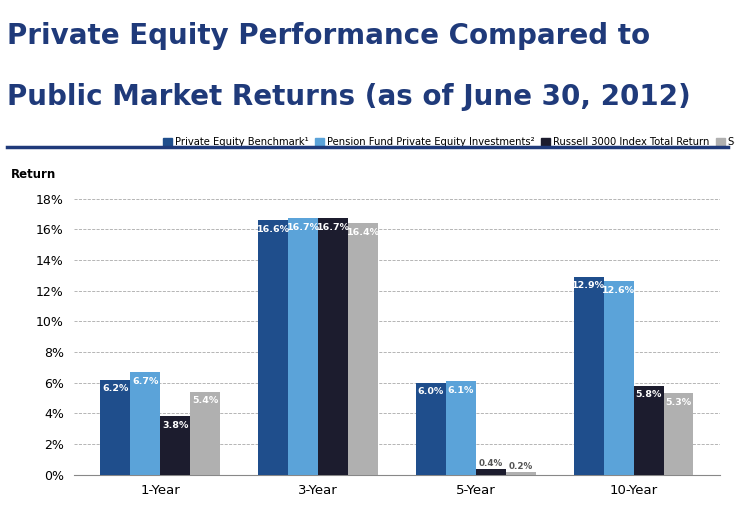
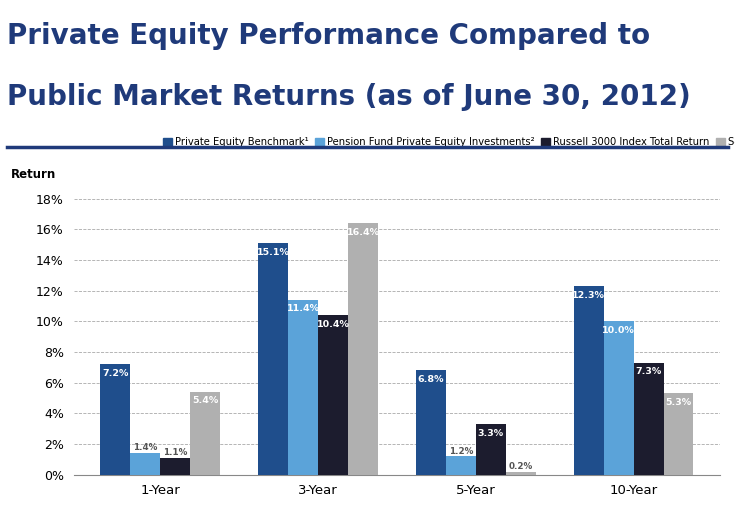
Private Equity Benchmark¹/1-Year: 6.2% -> 7.2%
Pension Fund Private Equity Investments²/1-Year: 6.7% -> 1.4%
Russell 3000 Index Total Return/1-Year: 3.8% -> 1.1%
Private Equity Benchmark¹/3-Year: 16.6% -> 15.1%
Pension Fund Private Equity Investments²/3-Year: 16.7% -> 11.4%
Russell 3000 Index Total Return/3-Year: 16.7% -> 10.4%
Private Equity Benchmark¹/5-Year: 6.0% -> 6.8%
Pension Fund Private Equity Investments²/5-Year: 6.1% -> 1.2%
Russell 3000 Index Total Return/5-Year: 0.4% -> 3.3%
Private Equity Benchmark¹/10-Year: 12.9% -> 12.3%
Pension Fund Private Equity Investments²/10-Year: 12.6% -> 10.0%
Russell 3000 Index Total Return/10-Year: 5.8% -> 7.3%
